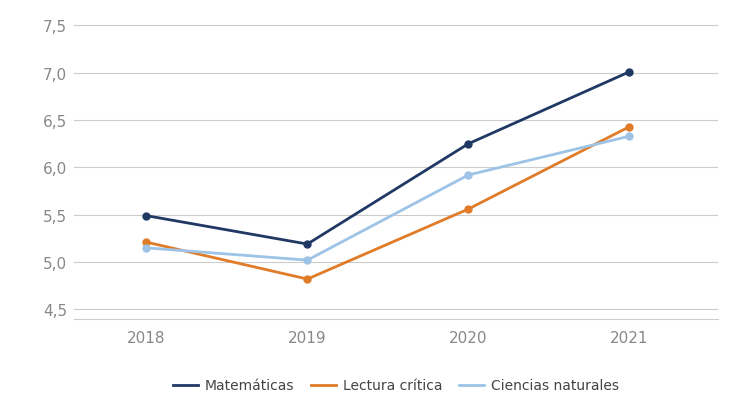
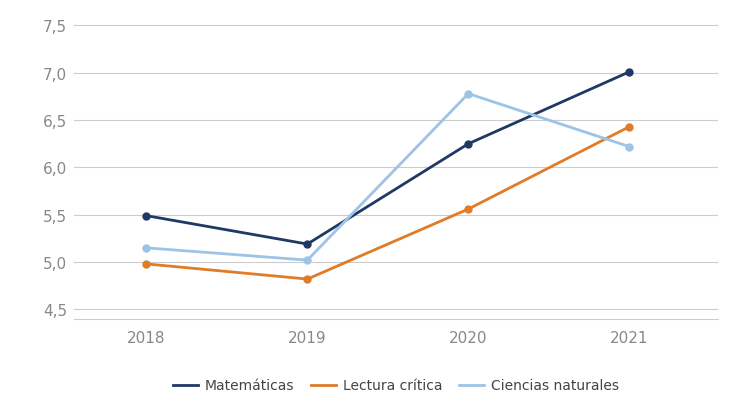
Lectura crítica/2018: 5,21 -> 4,98
Ciencias naturales/2020: 5,92 -> 6,78
Ciencias naturales/2021: 6,33 -> 6,22
